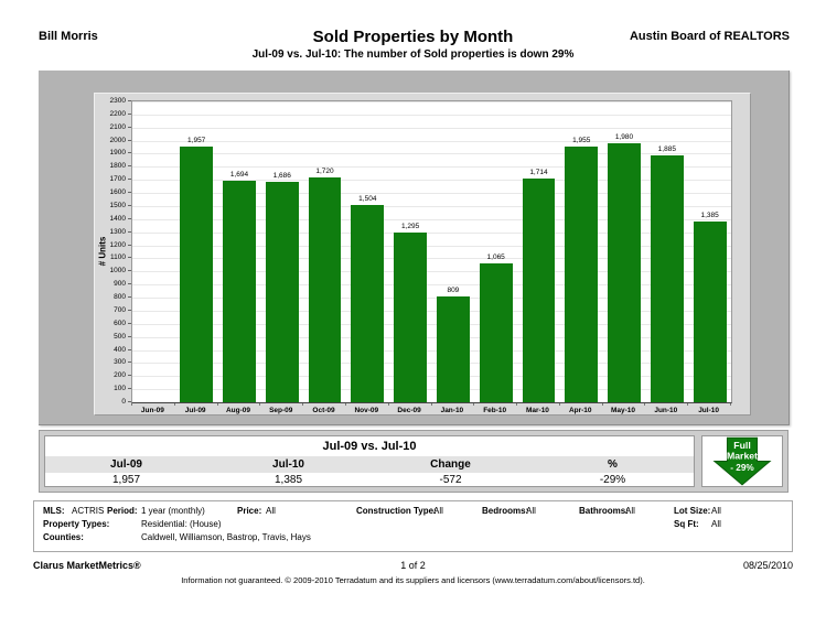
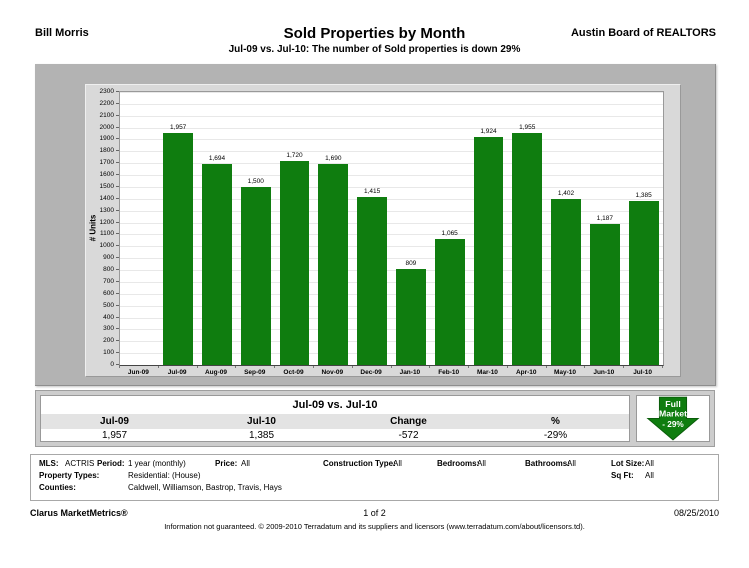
Sep-09: 1,686 -> 1,500
Nov-09: 1,504 -> 1,690
Dec-09: 1,295 -> 1,415
Mar-10: 1,714 -> 1,924
May-10: 1,980 -> 1,402
Jun-10: 1,885 -> 1,187
